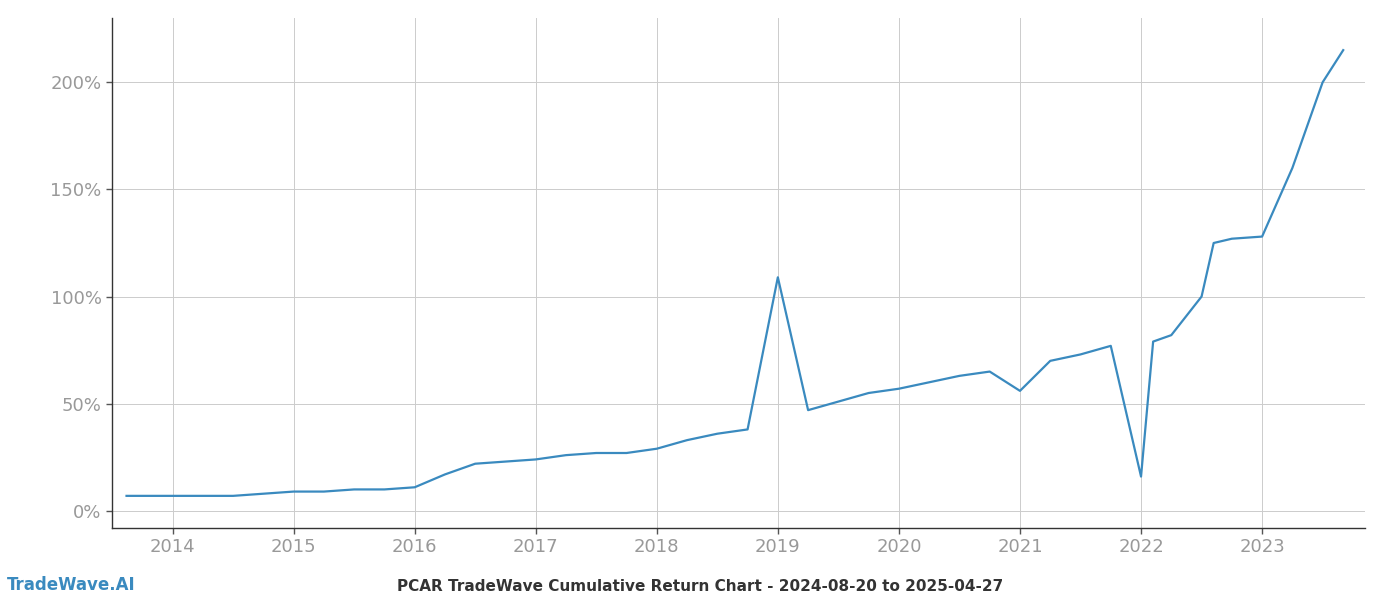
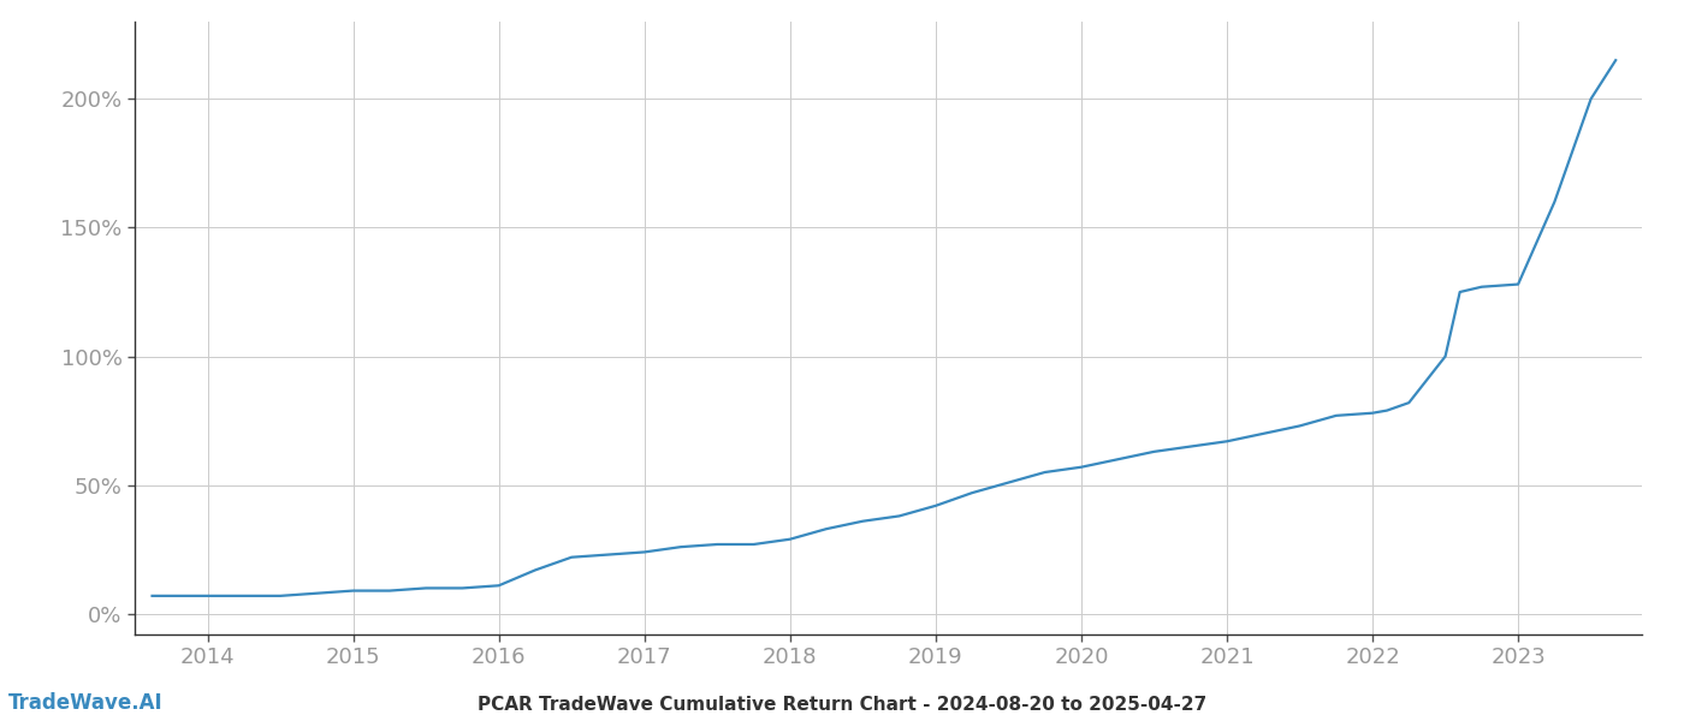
2019: 109% -> 42%
2021: 56% -> 67%
2022: 16% -> 78%
